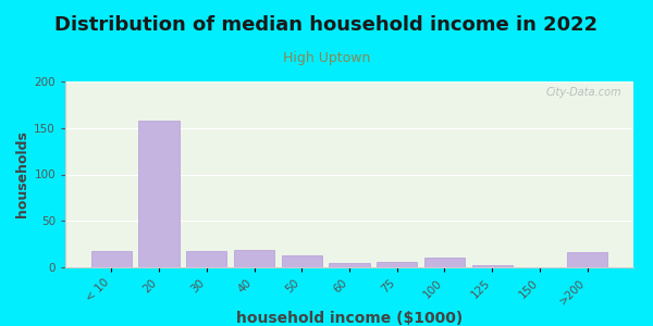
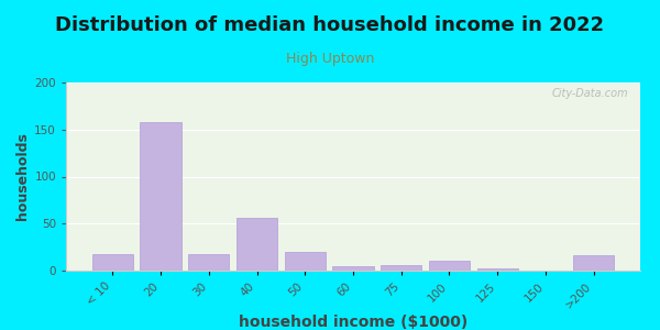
40: 19 -> 56
50: 13 -> 20
